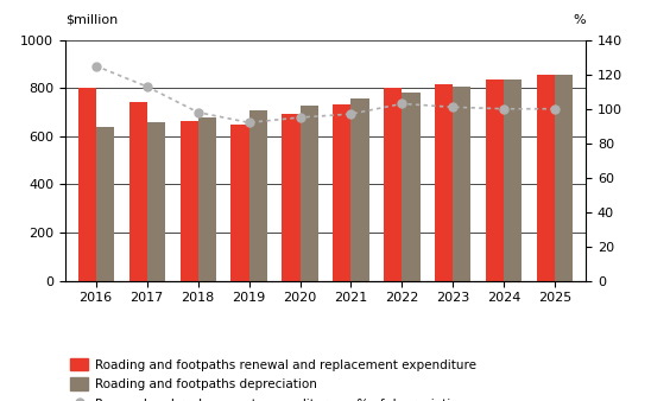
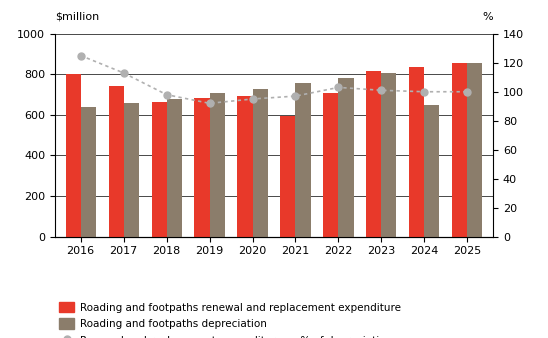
Roading and footpaths renewal and replacement expenditure/2019: 650 -> 685
Roading and footpaths renewal and replacement expenditure/2021: 735 -> 595
Roading and footpaths renewal and replacement expenditure/2022: 800 -> 710
Roading and footpaths depreciation/2024: 838 -> 650
